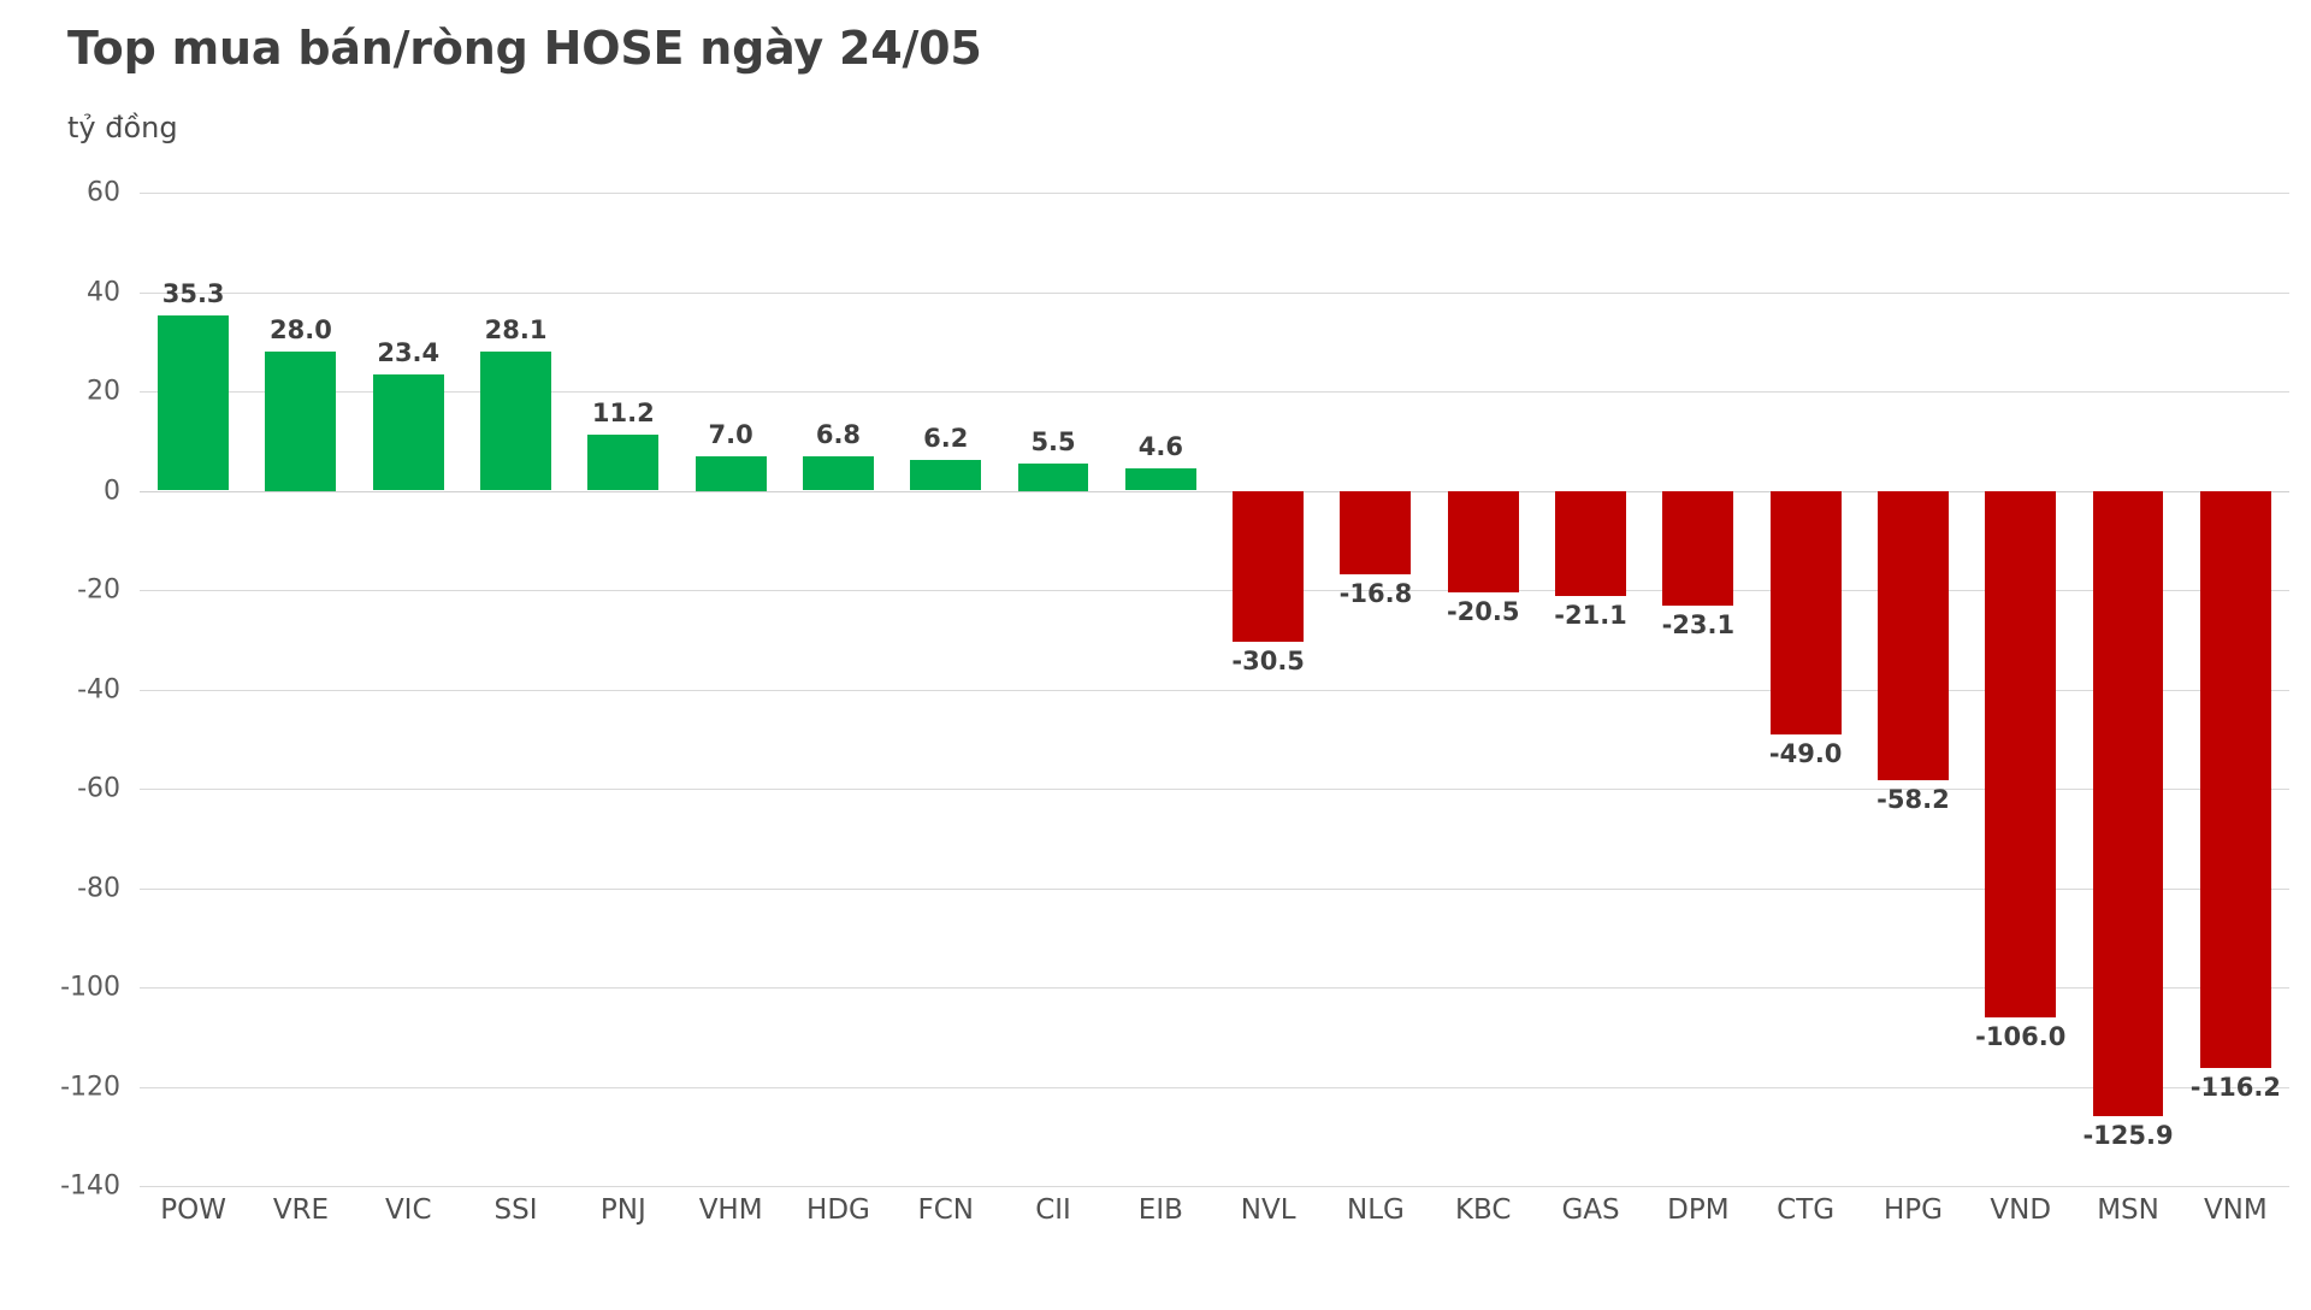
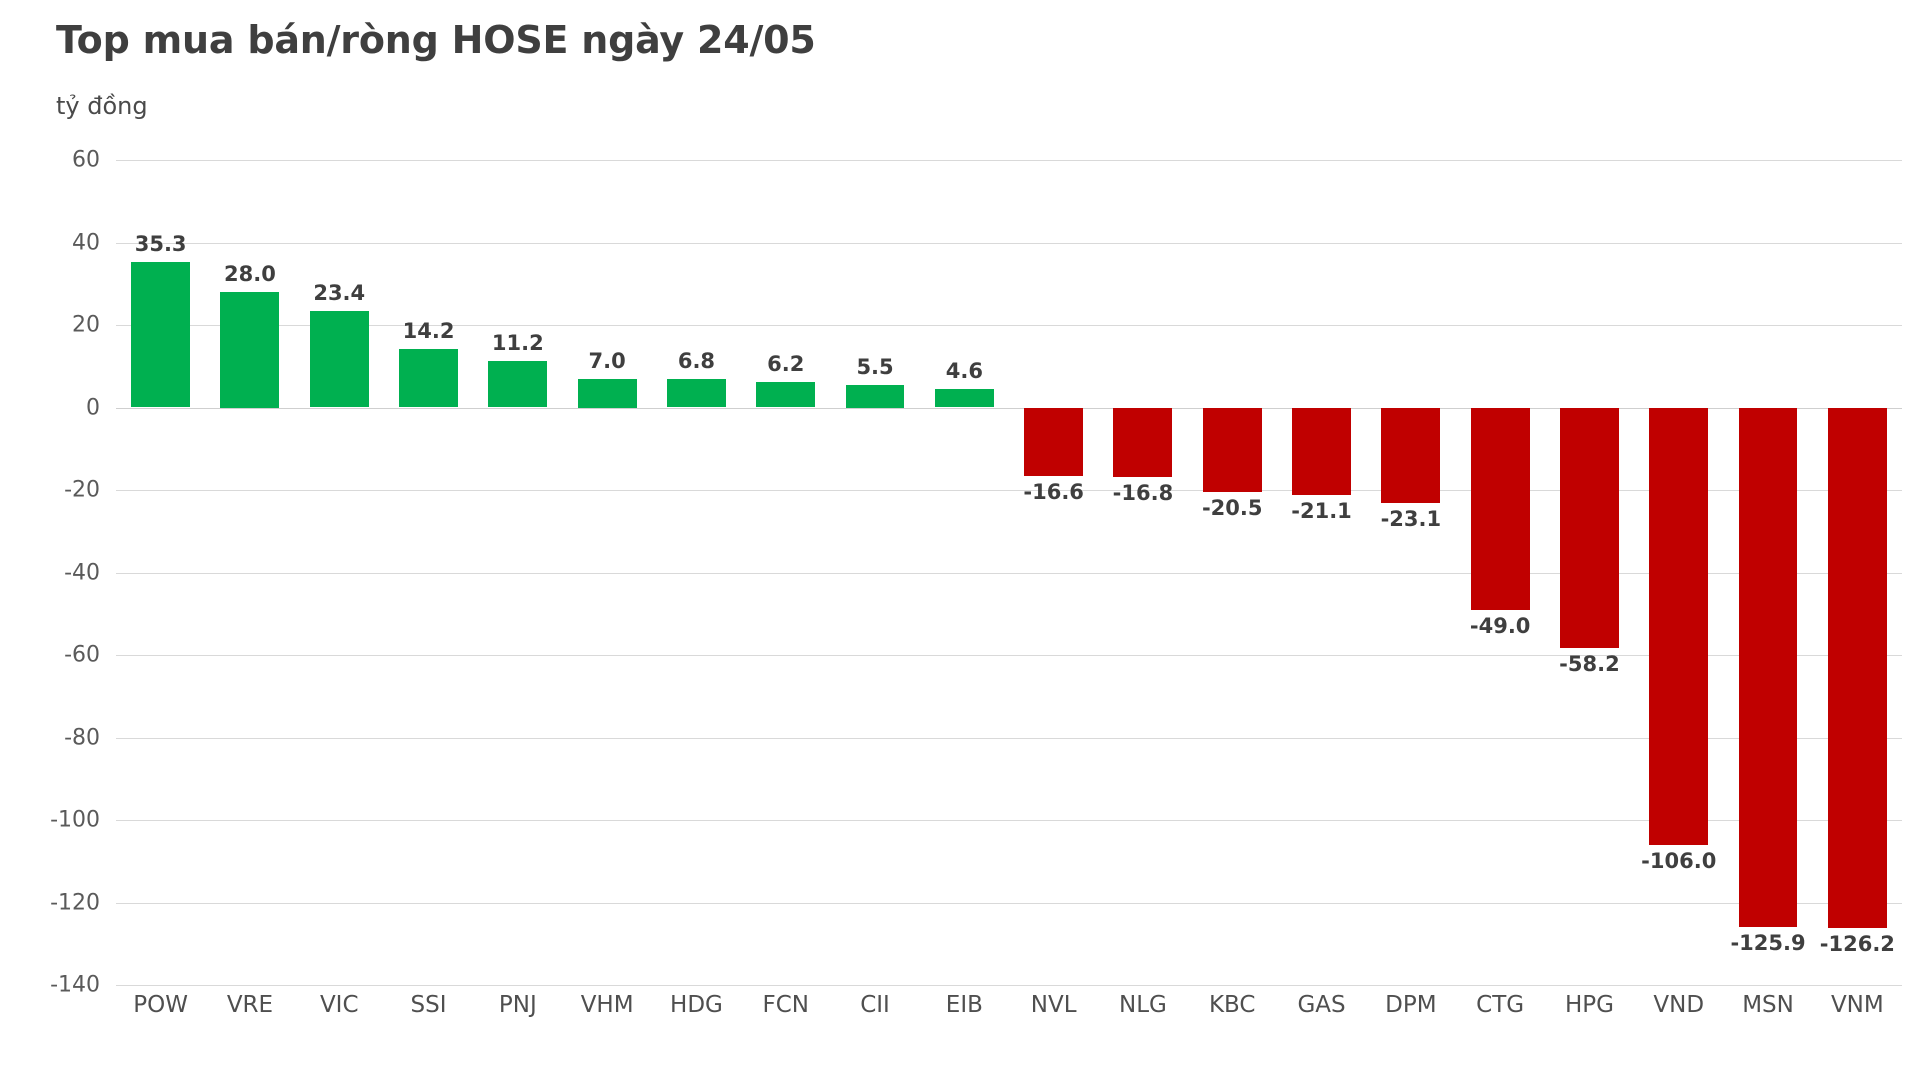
SSI: 28.1 -> 14.2
NVL: -30.5 -> -16.6
VNM: -116.2 -> -126.2
